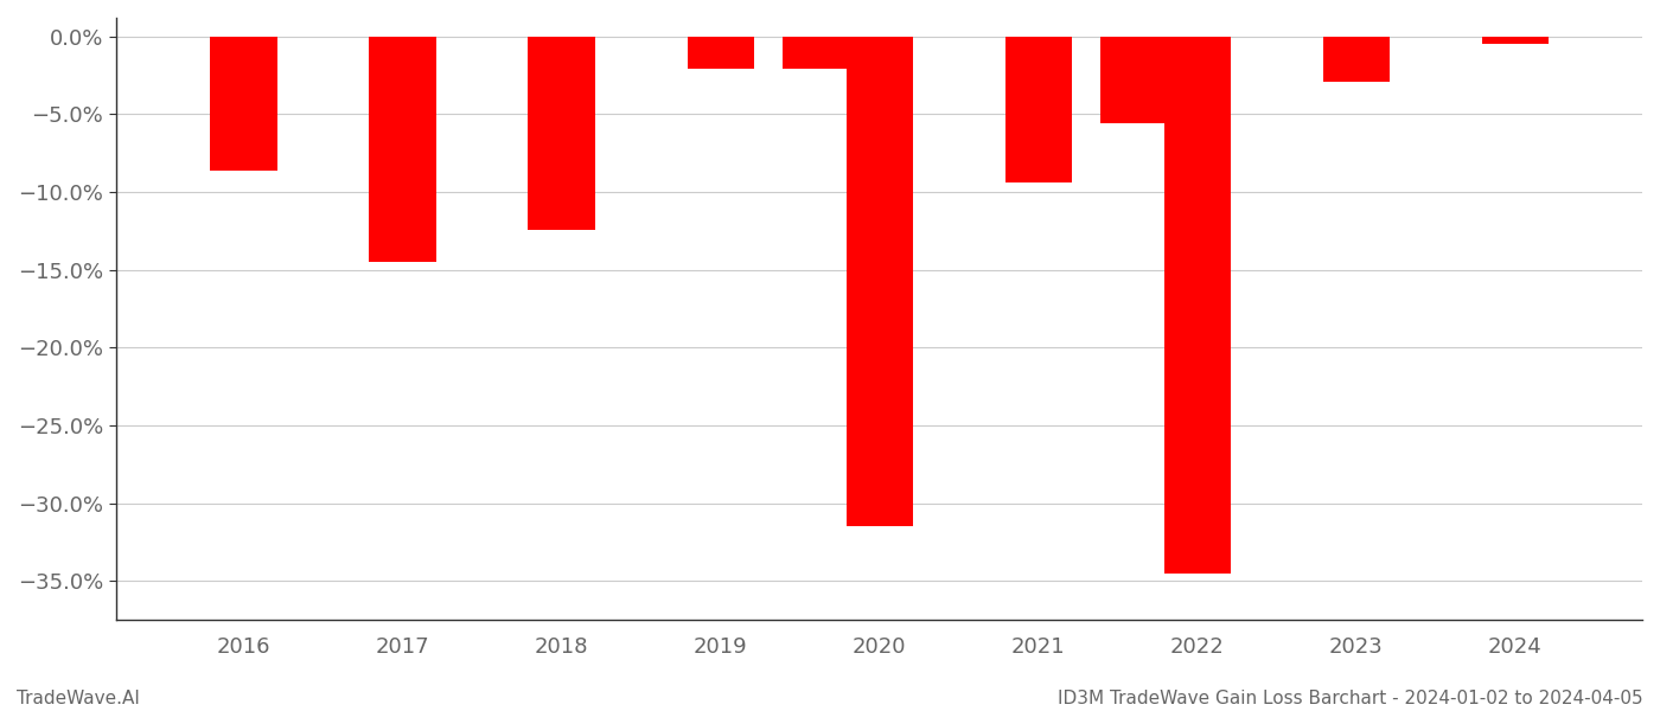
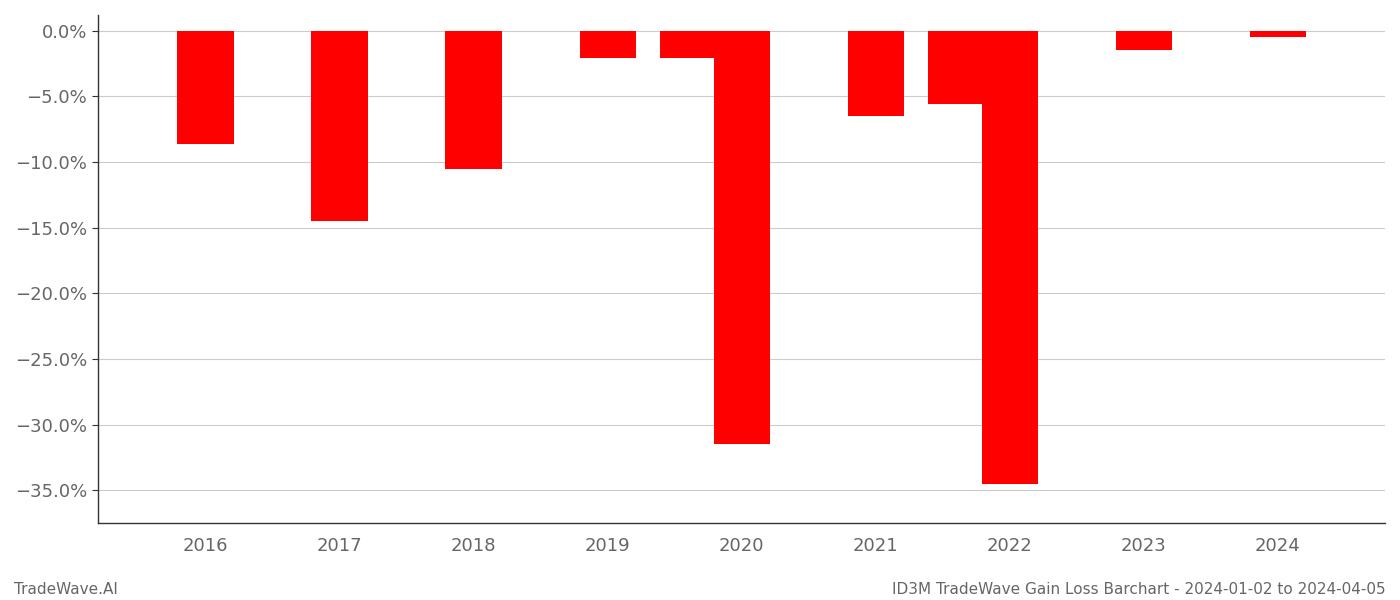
2018: -12.4% -> -10.5%
2021: -9.4% -> -6.5%
2023: -2.9% -> -1.5%
